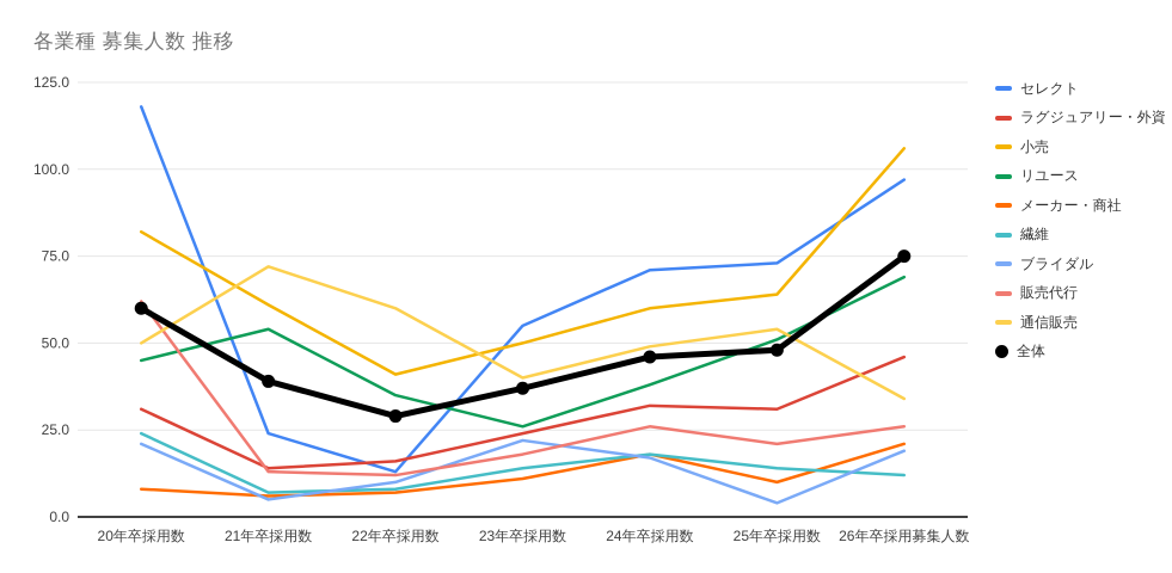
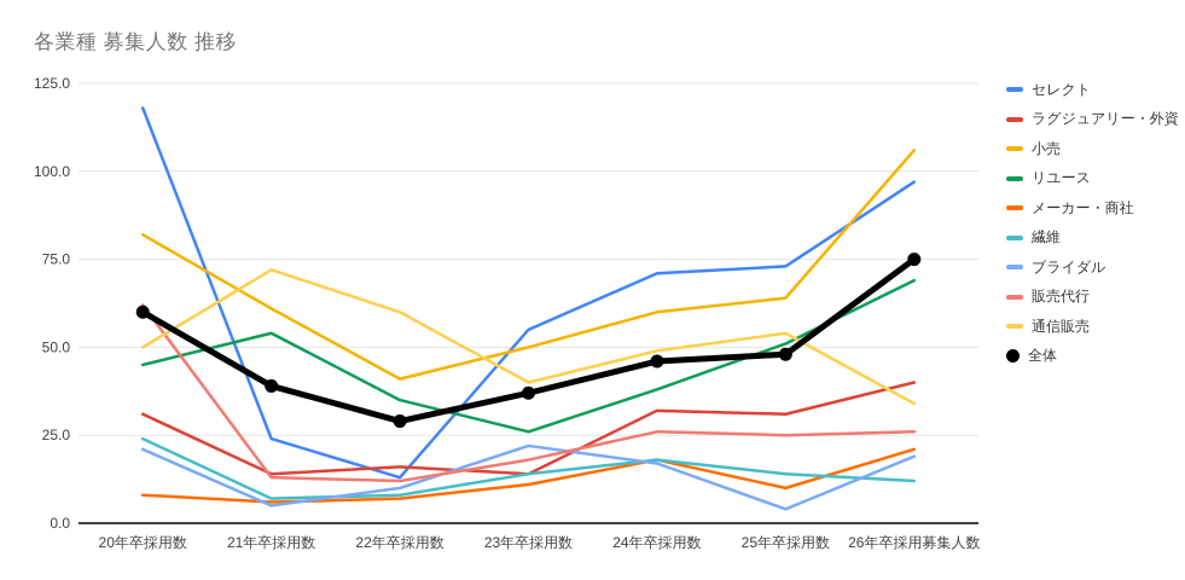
ラグジュアリー・外資/23年卒採用数: 24 -> 14
販売代行/25年卒採用数: 21 -> 25
ラグジュアリー・外資/26年卒採用募集人数: 46 -> 40
